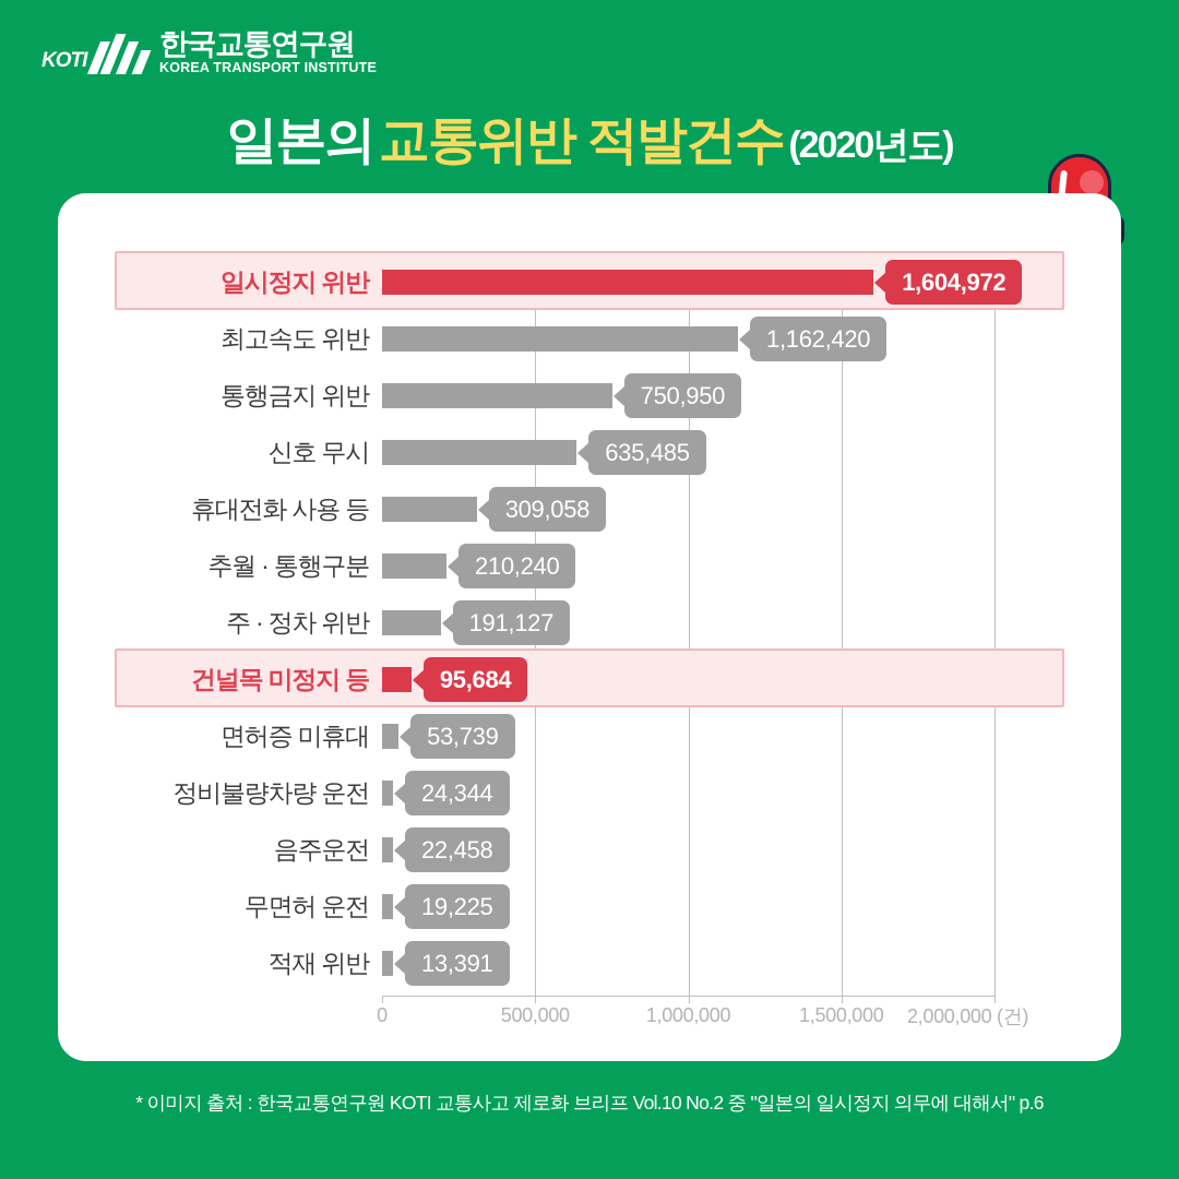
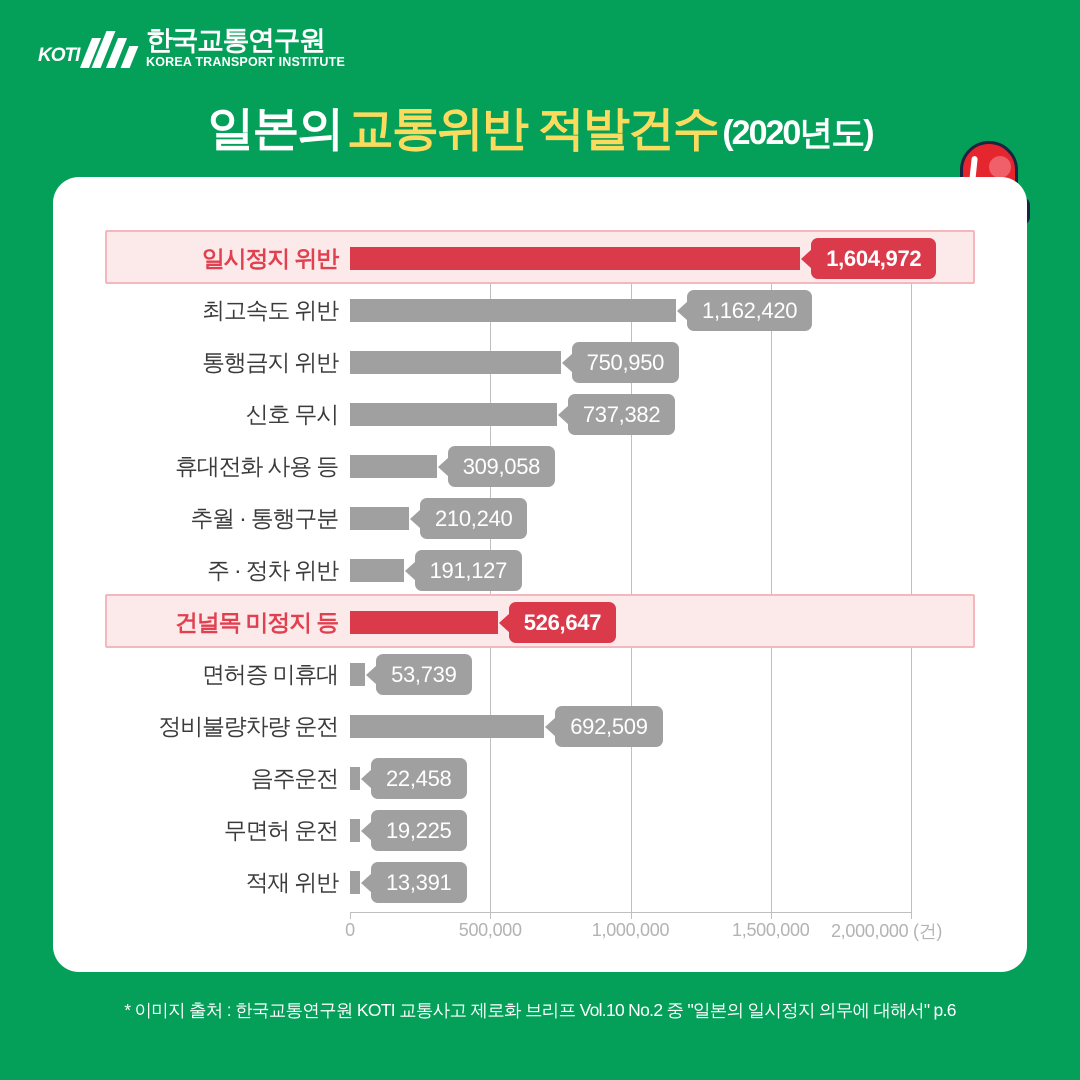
신호 무시: 635,485 -> 737,382
건널목 미정지 등: 95,684 -> 526,647
정비불량차량 운전: 24,344 -> 692,509
